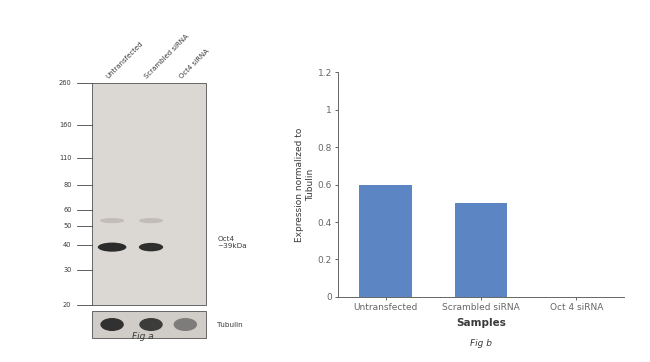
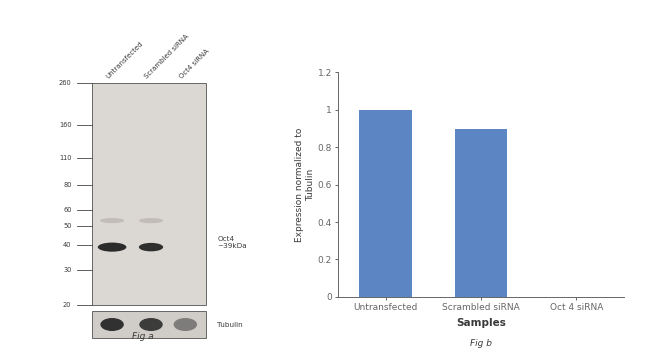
Untransfected: 0.6 -> 1.0
Scrambled siRNA: 0.5 -> 0.9
